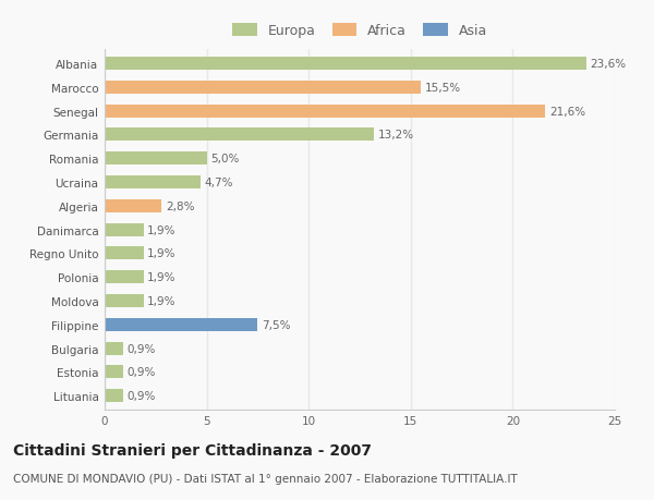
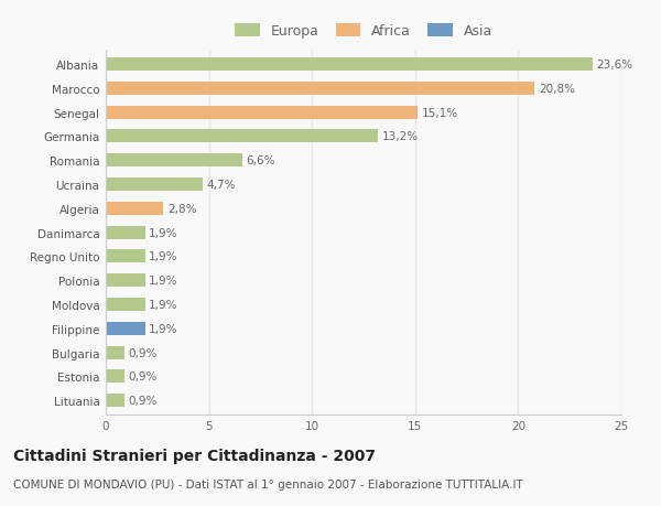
Marocco: 15,5% -> 20,8%
Senegal: 21,6% -> 15,1%
Romania: 5,0% -> 6,6%
Filippine: 7,5% -> 1,9%
